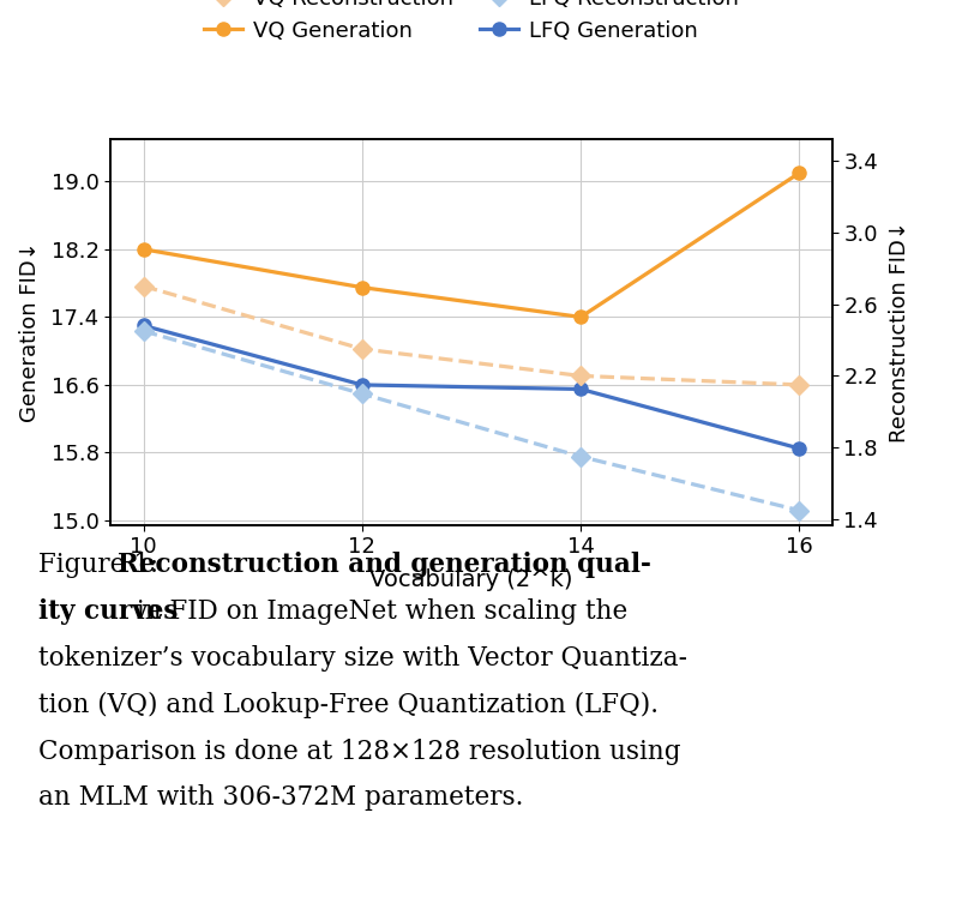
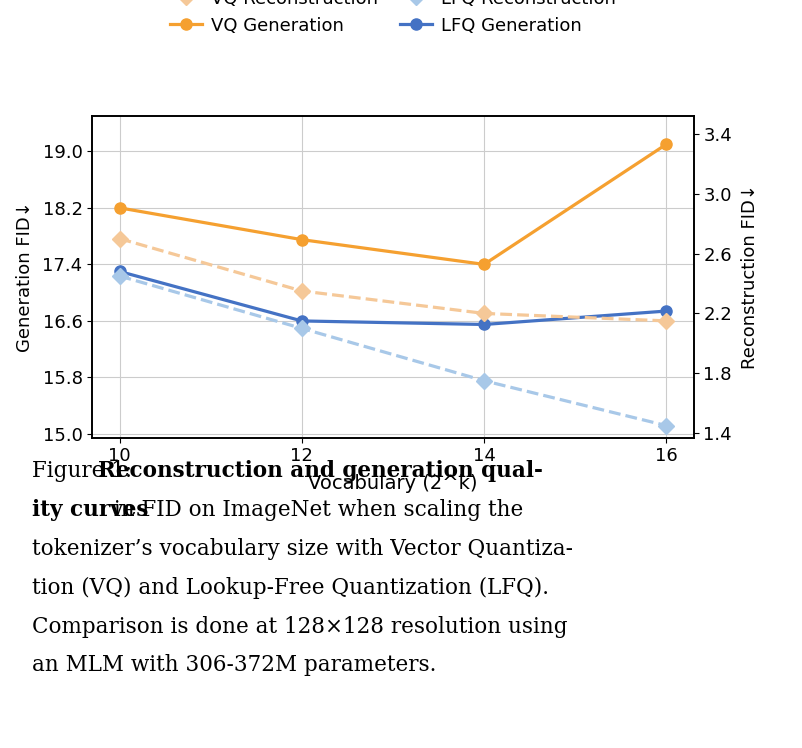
LFQ Generation/16: 15.85 -> 16.74
